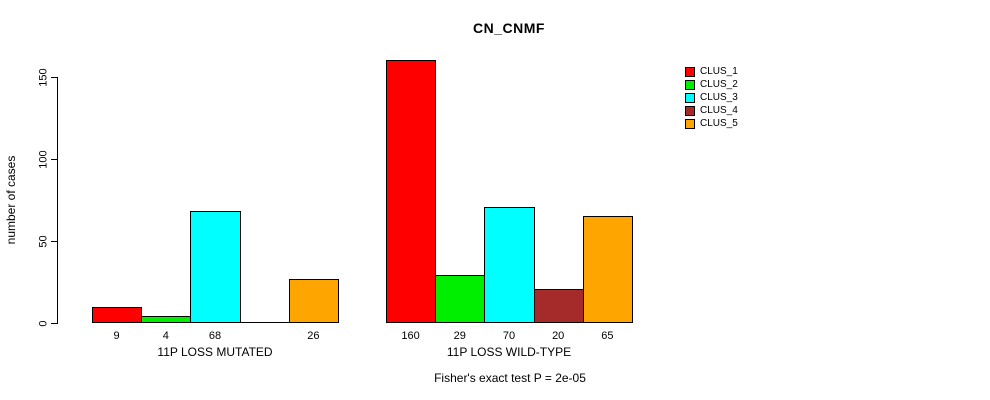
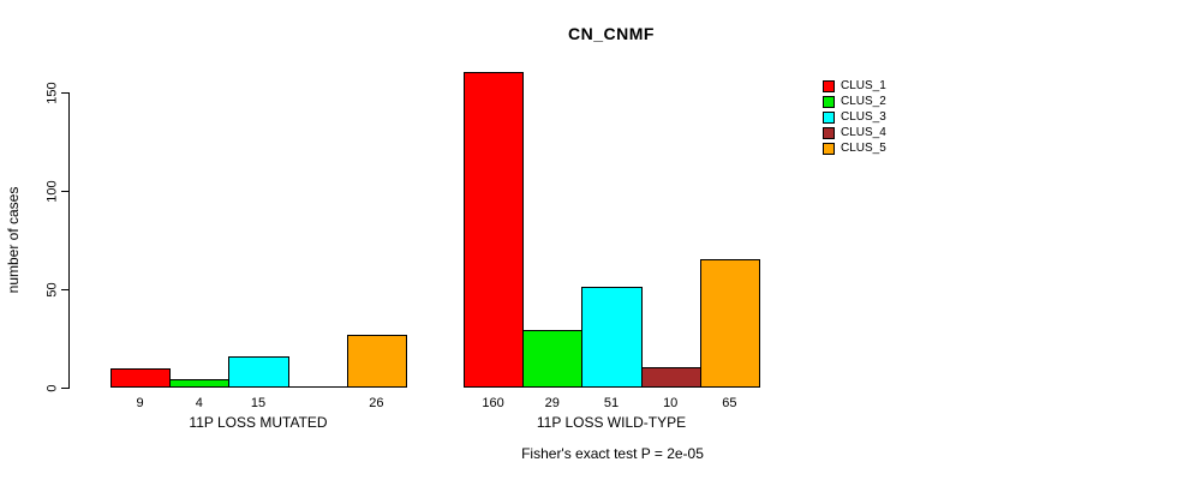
CLUS_3/11P LOSS MUTATED: 68 -> 15
CLUS_3/11P LOSS WILD-TYPE: 70 -> 51
CLUS_4/11P LOSS WILD-TYPE: 20 -> 10
